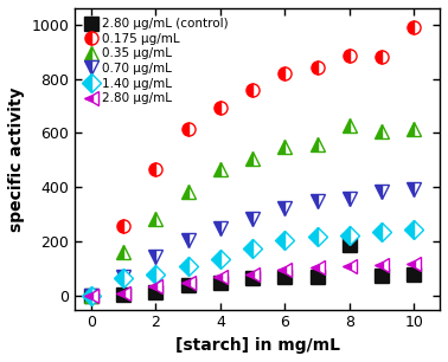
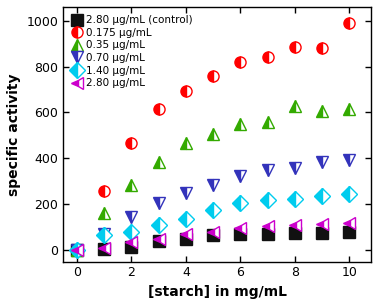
2.80 μg/mL (control)/8: 190 -> 75
